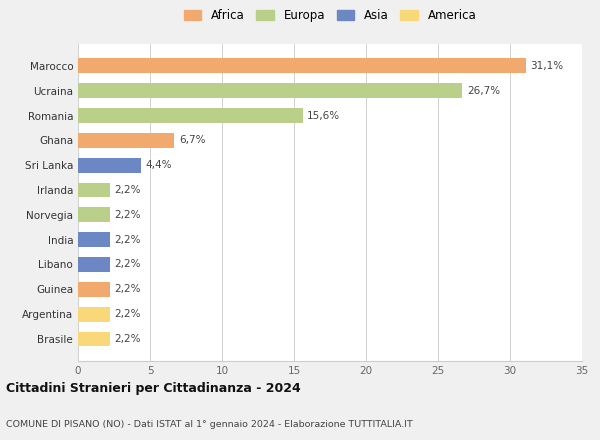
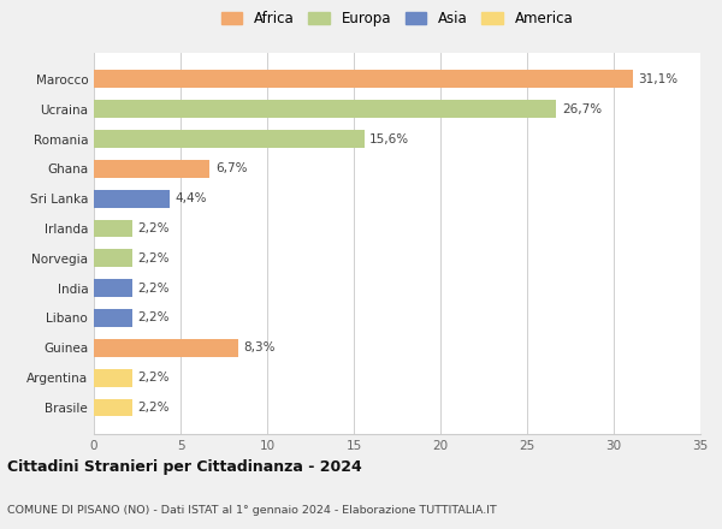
Guinea: 2,2% -> 8,3%
